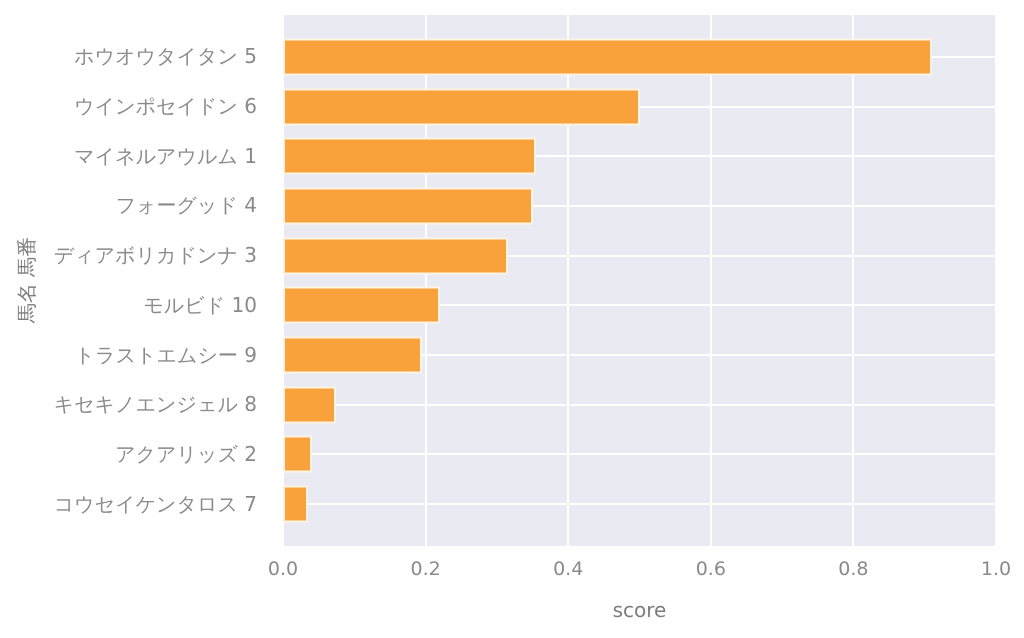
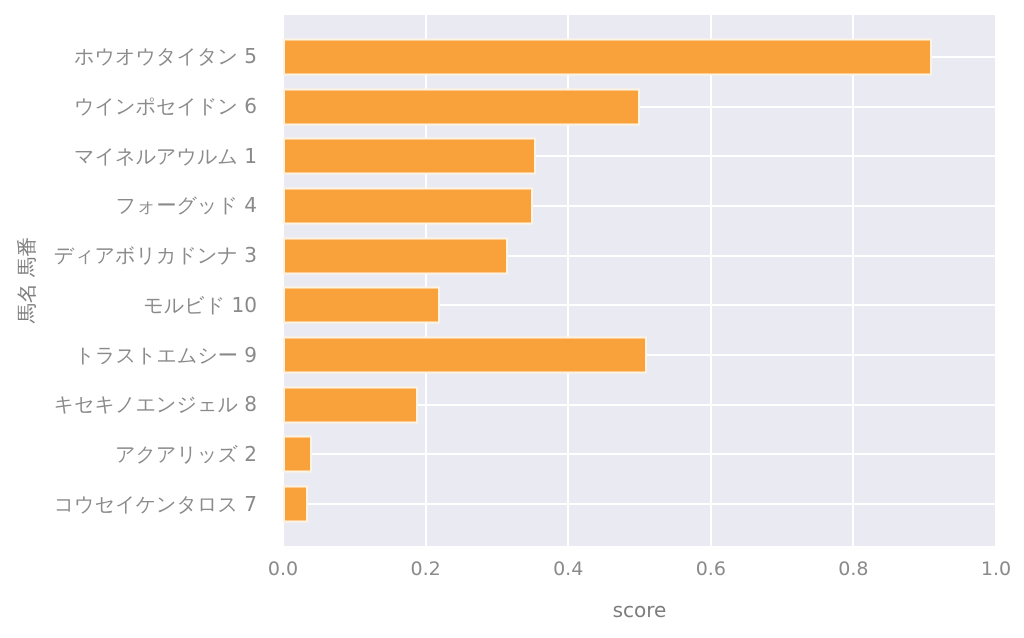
トラストエムシー 9: 0.20 -> 0.51
キセキノエンジェル 8: 0.07 -> 0.19
